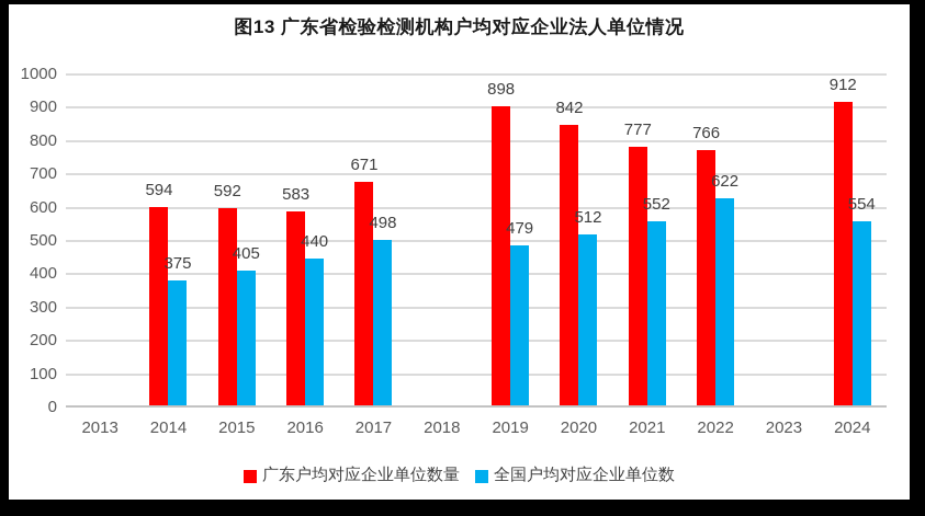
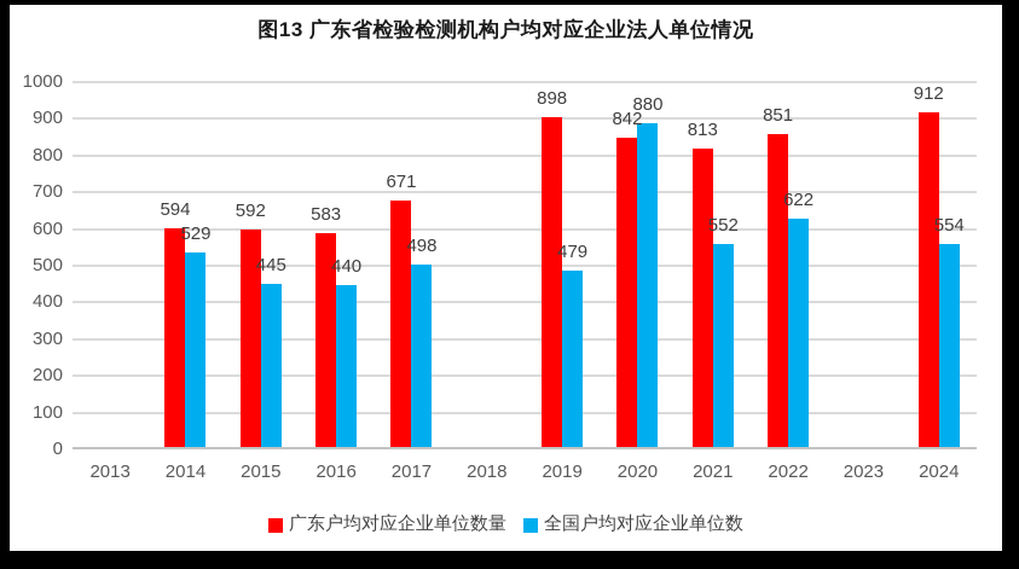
全国户均对应企业单位数/2014: 375 -> 529
全国户均对应企业单位数/2015: 405 -> 445
全国户均对应企业单位数/2020: 512 -> 880
广东户均对应企业单位数量/2021: 777 -> 813
广东户均对应企业单位数量/2022: 766 -> 851
